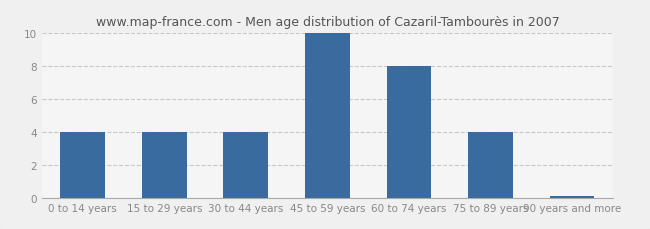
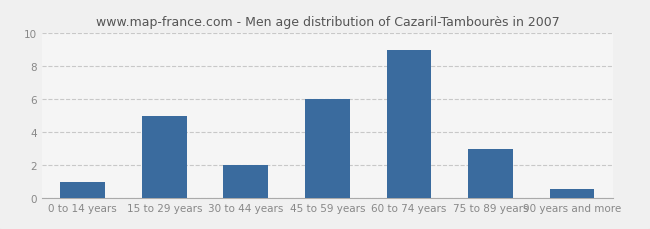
0 to 14 years: 4.0 -> 1.0
15 to 29 years: 4.0 -> 5.0
30 to 44 years: 4.0 -> 2.0
45 to 59 years: 10.0 -> 6.0
60 to 74 years: 8.0 -> 9.0
75 to 89 years: 4.0 -> 3.0
90 years and more: 0.1 -> 0.6
